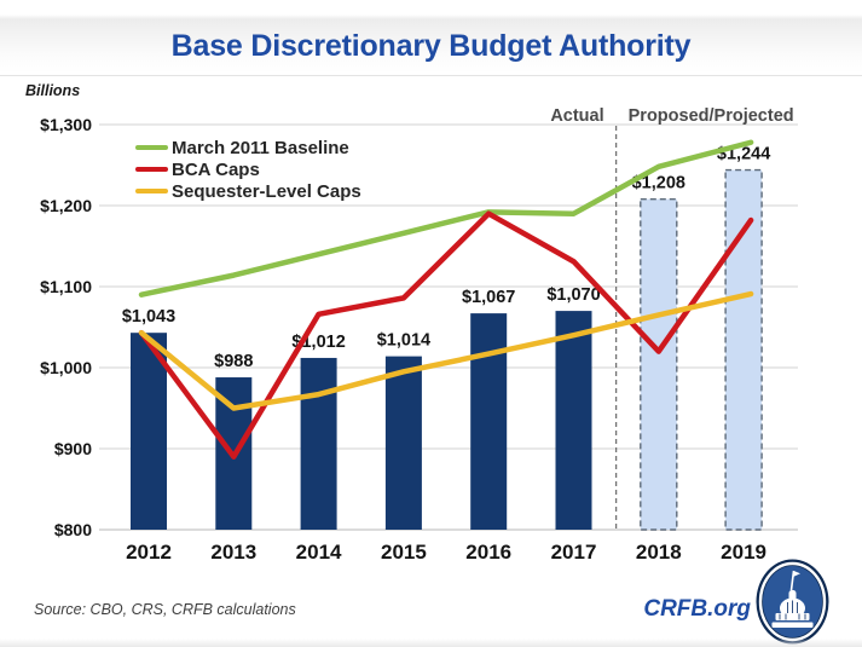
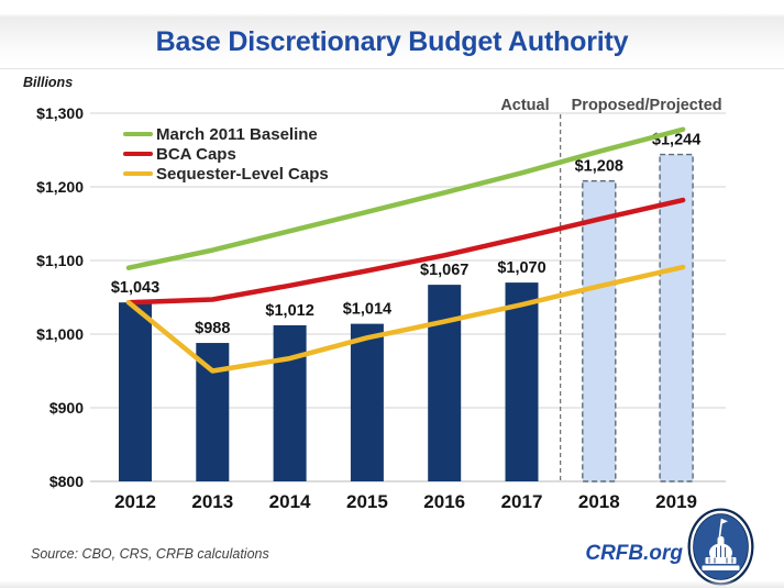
BCA Caps/2013: $890 -> $1050
BCA Caps/2016: $1190 -> $1110
March 2011 Baseline/2017: $1190 -> $1220
BCA Caps/2018: $1020 -> $1160
